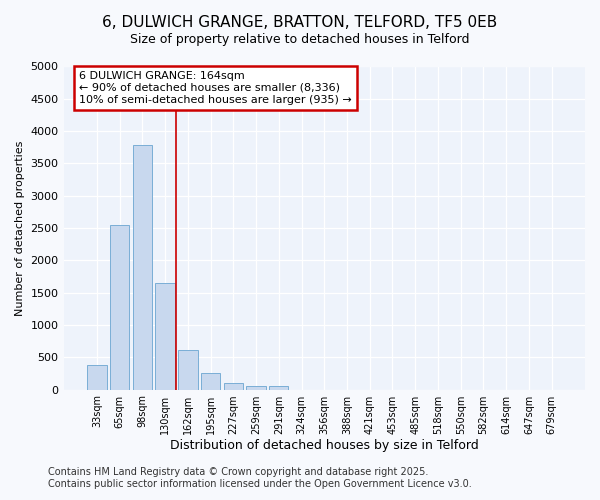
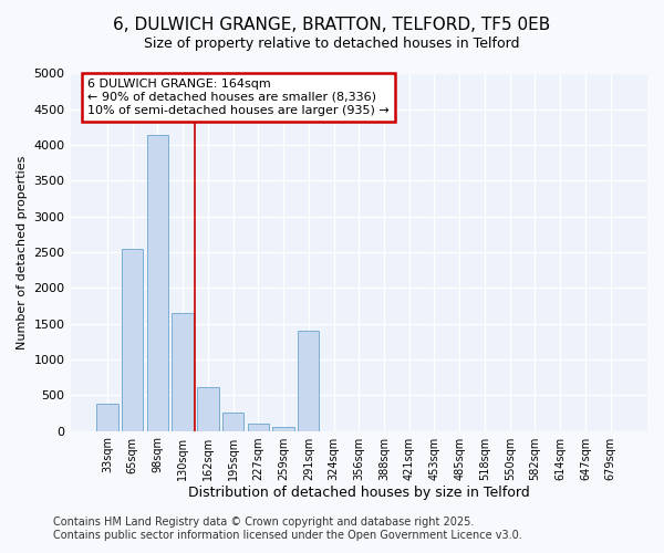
98sqm: 3780 -> 4140
291sqm: 50 -> 1400
